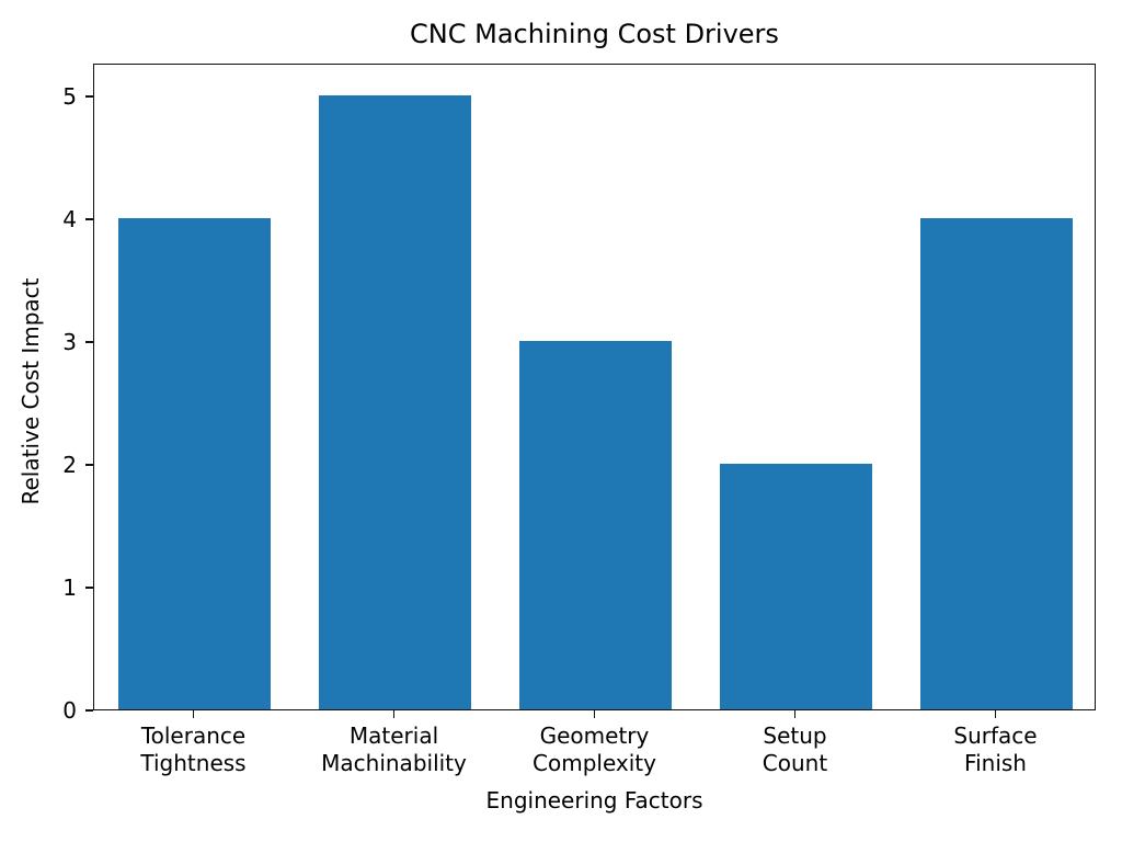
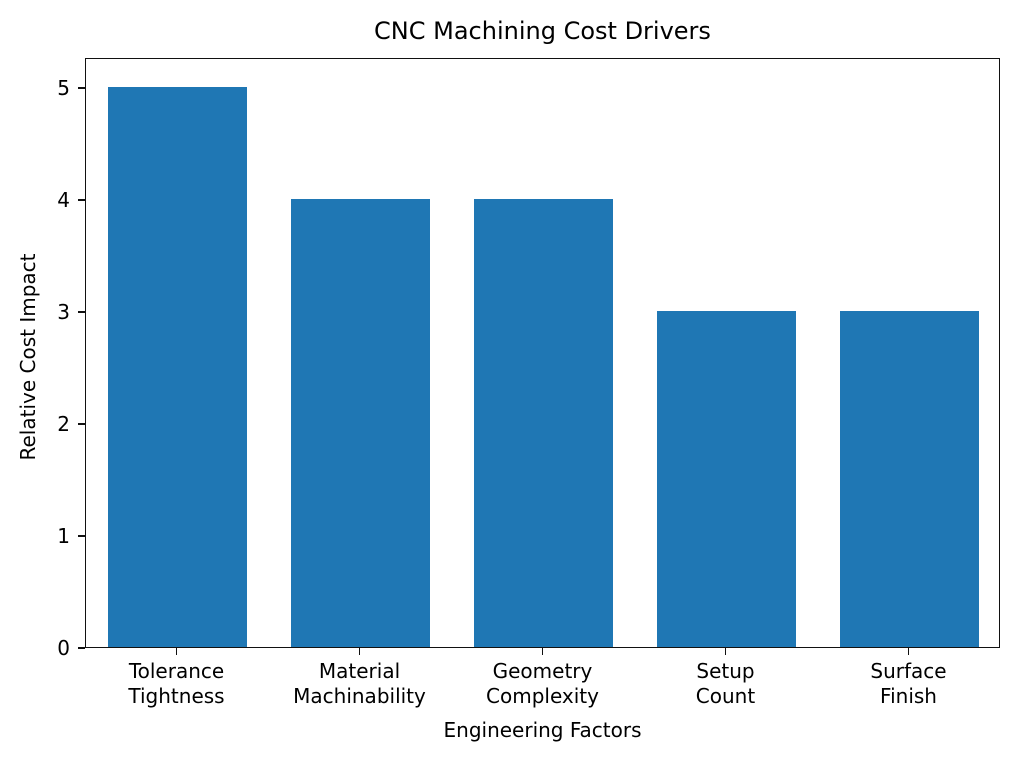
Tolerance Tightness: 4 -> 5
Material Machinability: 5 -> 4
Geometry Complexity: 3 -> 4
Setup Count: 2 -> 3
Surface Finish: 4 -> 3
